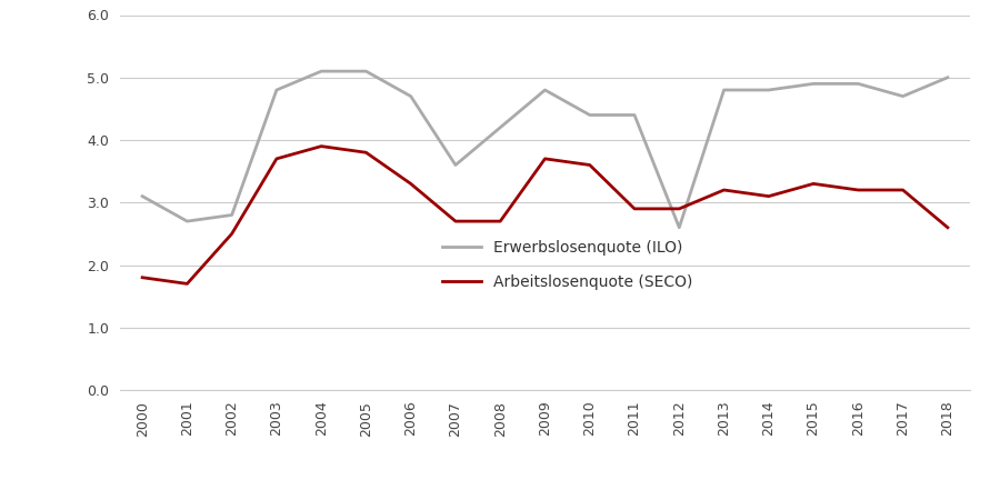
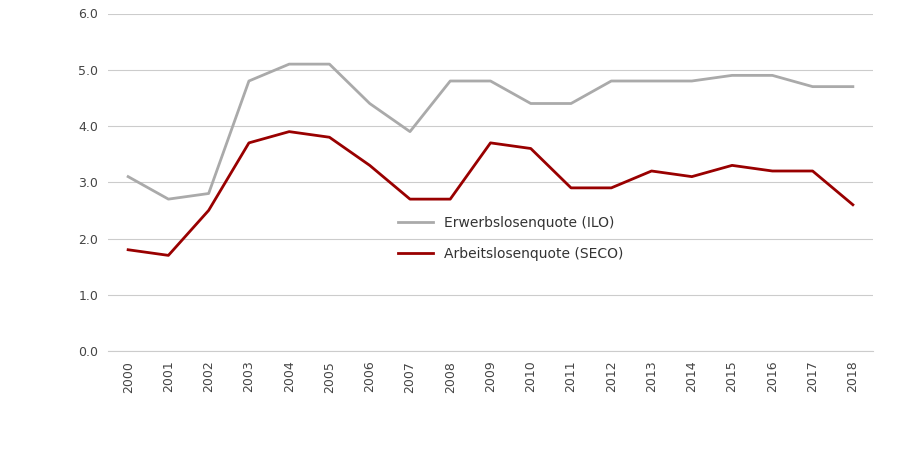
Erwerbslosenquote (ILO)/2006: 4.7 -> 4.4
Erwerbslosenquote (ILO)/2007: 3.6 -> 3.9
Erwerbslosenquote (ILO)/2008: 4.2 -> 4.8
Erwerbslosenquote (ILO)/2012: 2.6 -> 4.8
Erwerbslosenquote (ILO)/2018: 5.0 -> 4.7
